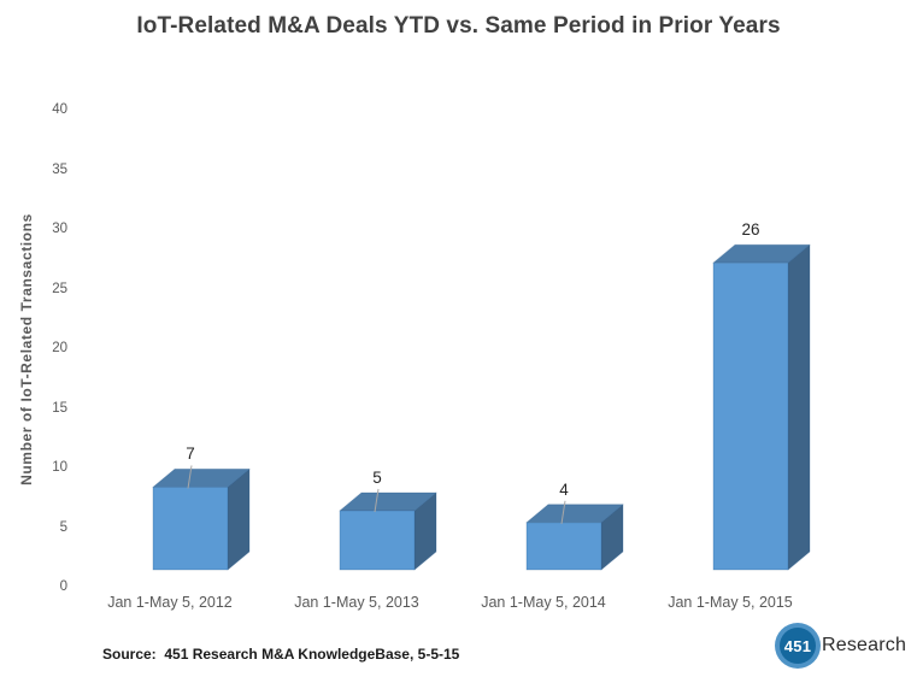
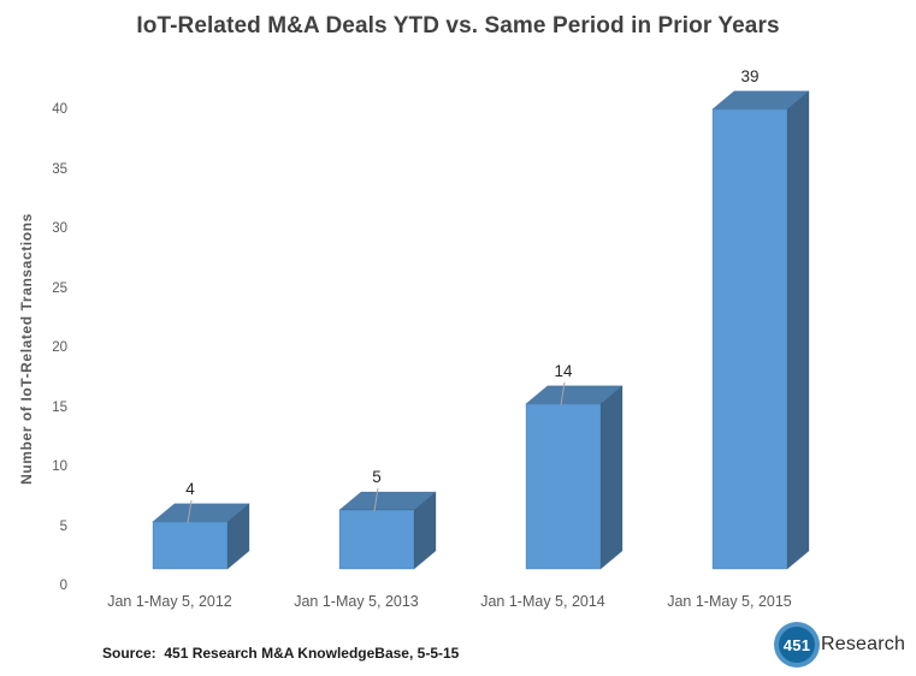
Jan 1-May 5, 2012: 7 -> 4
Jan 1-May 5, 2014: 4 -> 14
Jan 1-May 5, 2015: 26 -> 39
